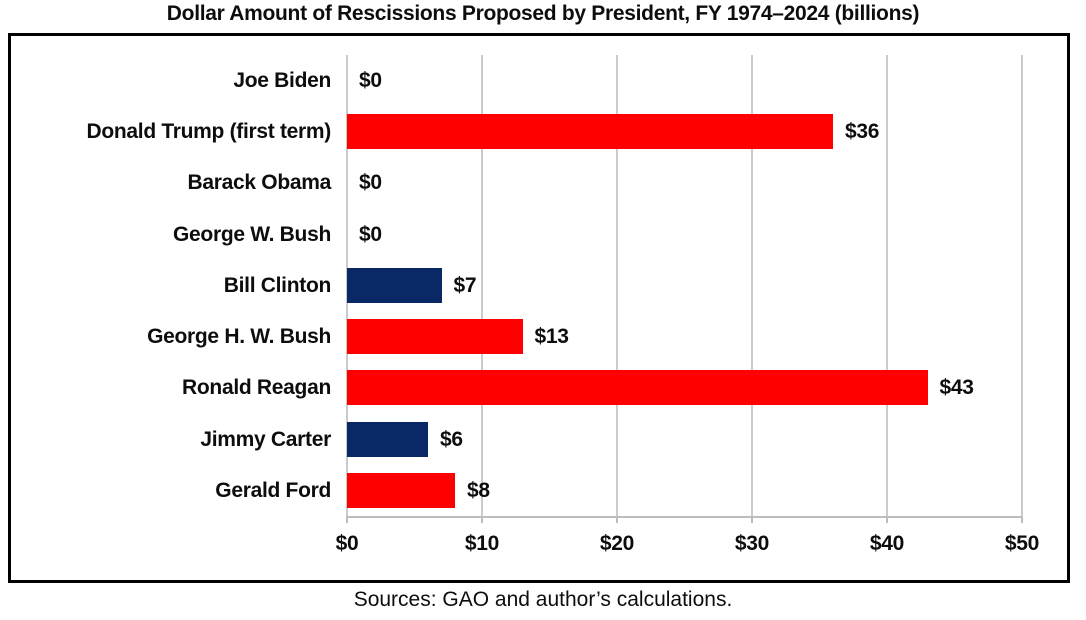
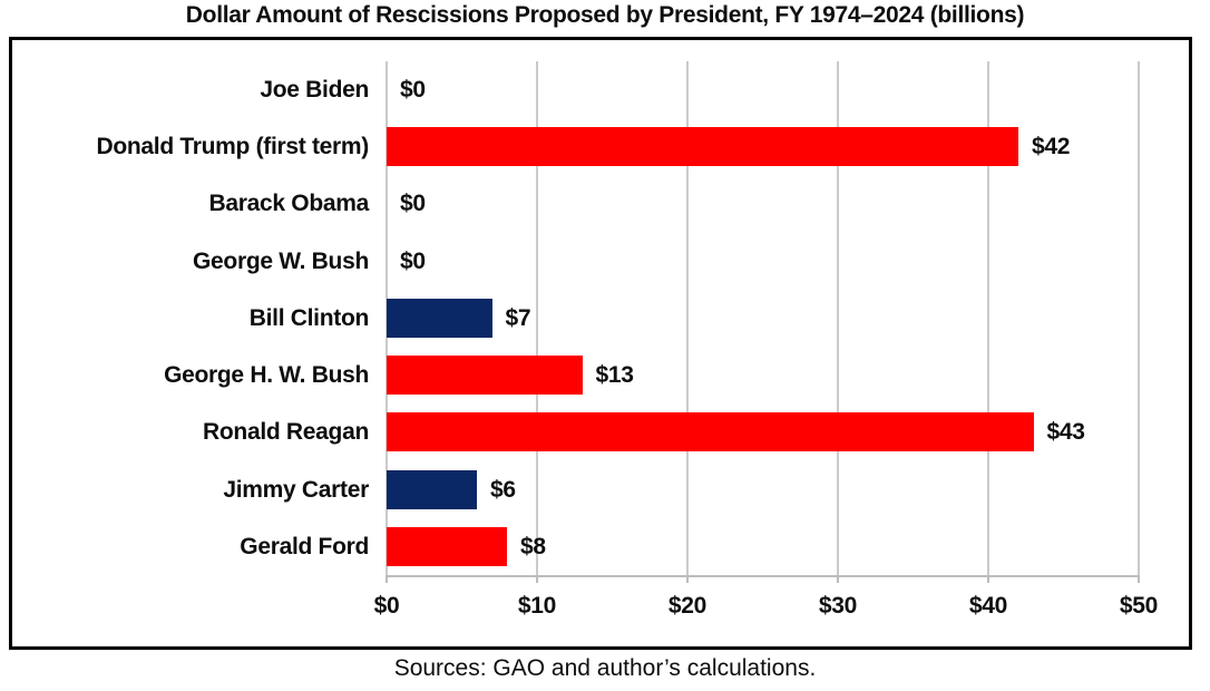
Donald Trump (first term): $36 -> $42
